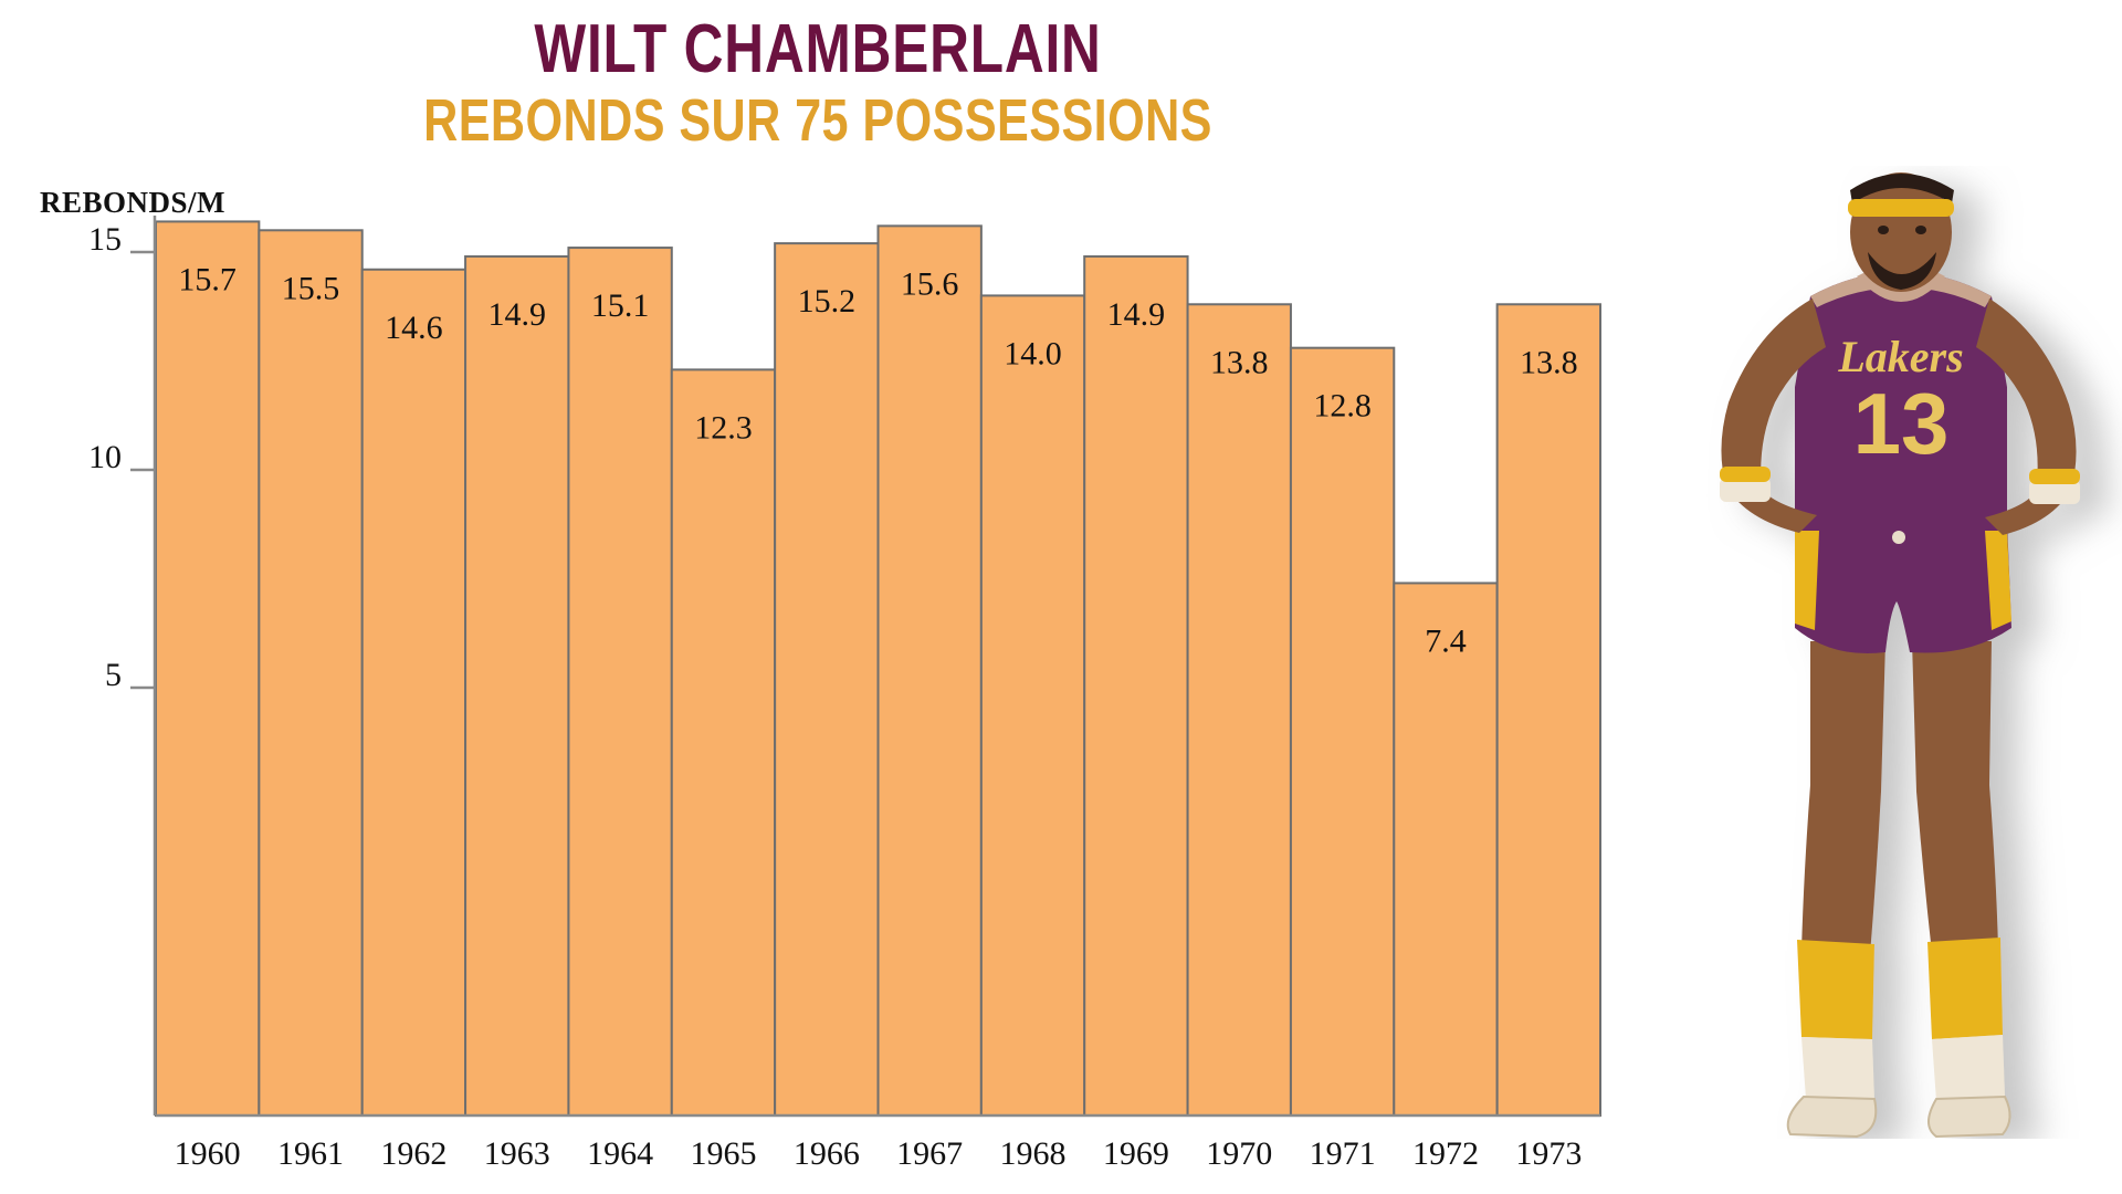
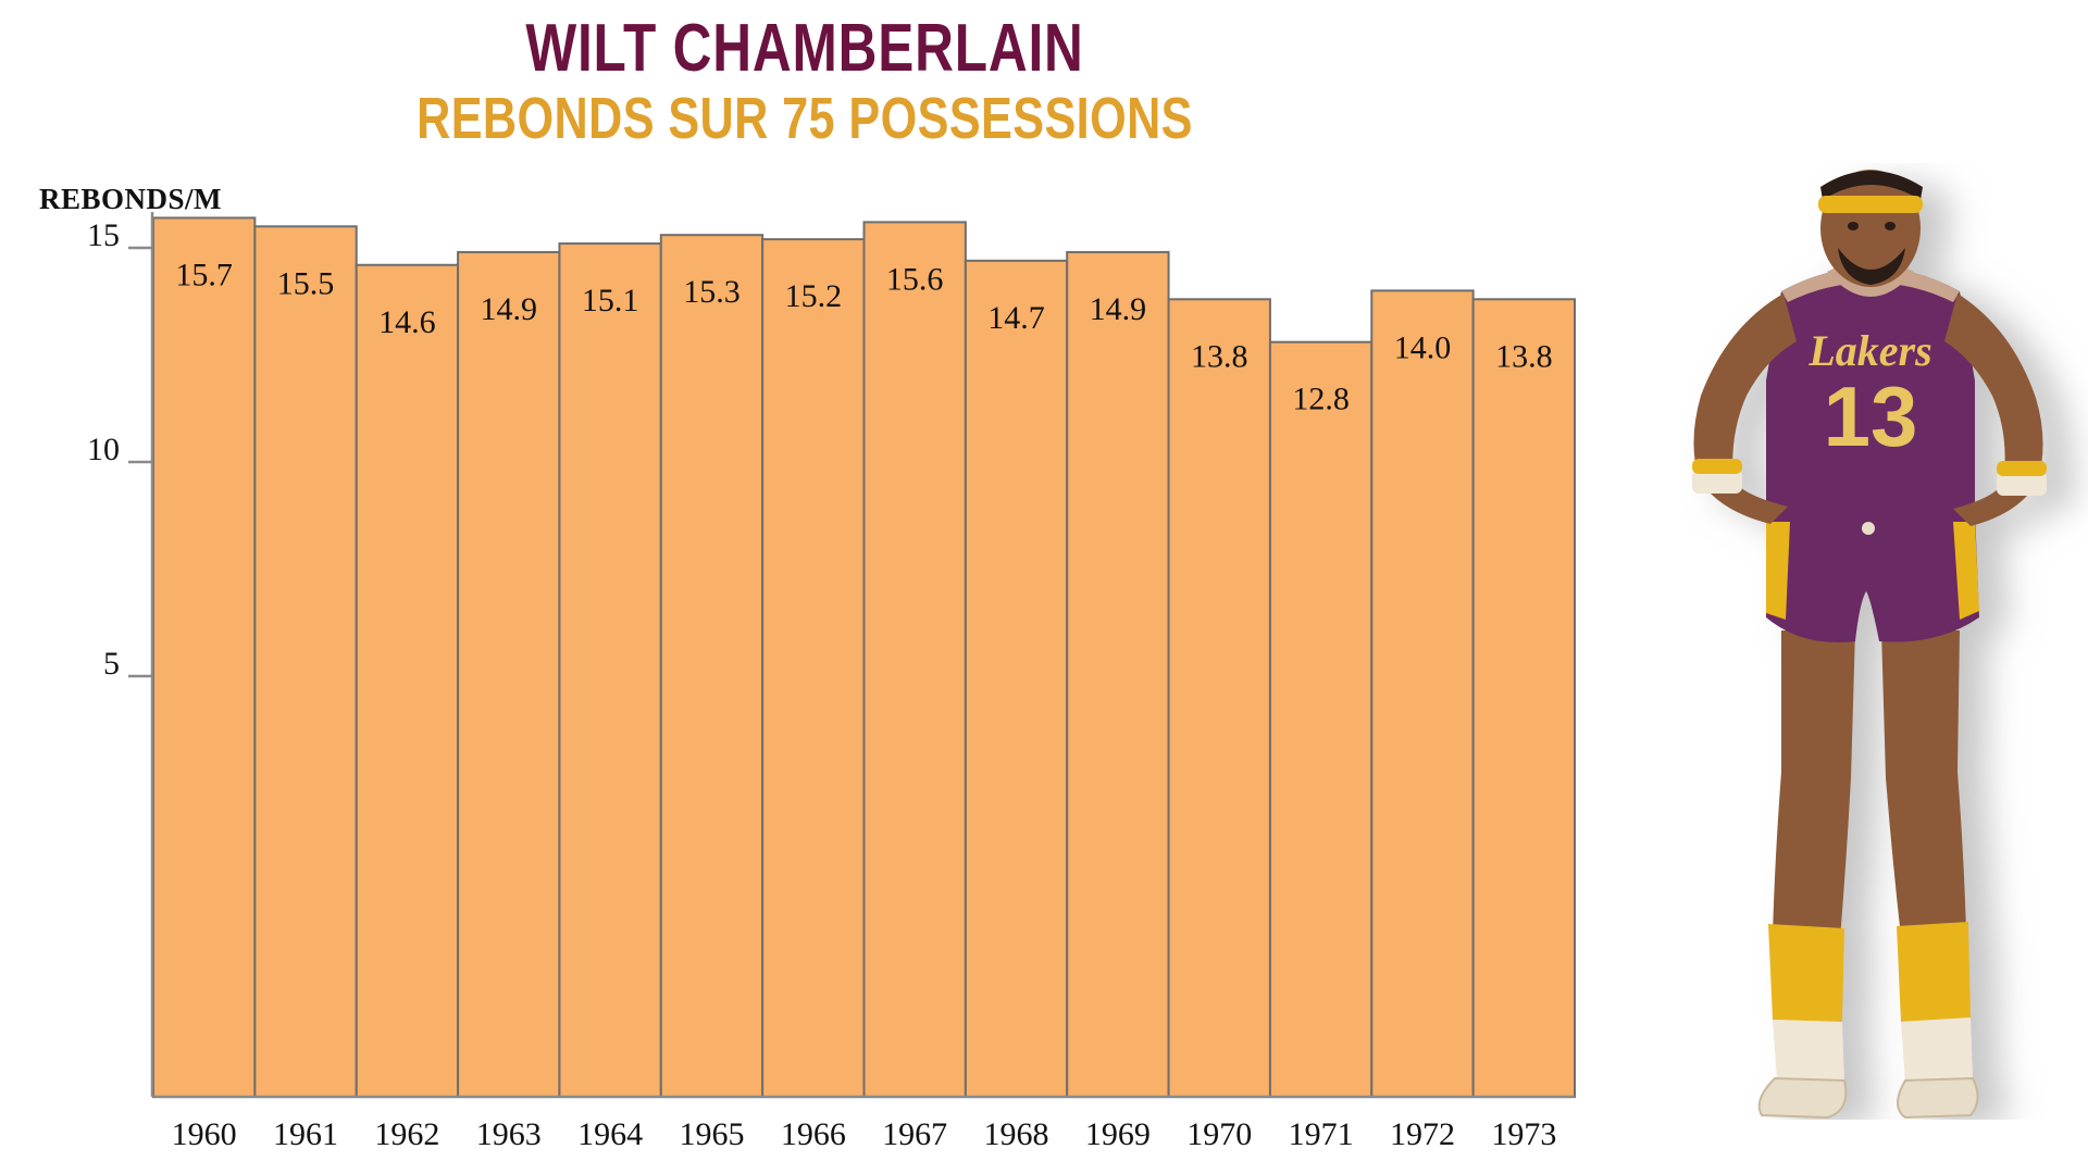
1965: 12.3 -> 15.3
1968: 14.0 -> 14.7
1972: 7.4 -> 14.0
